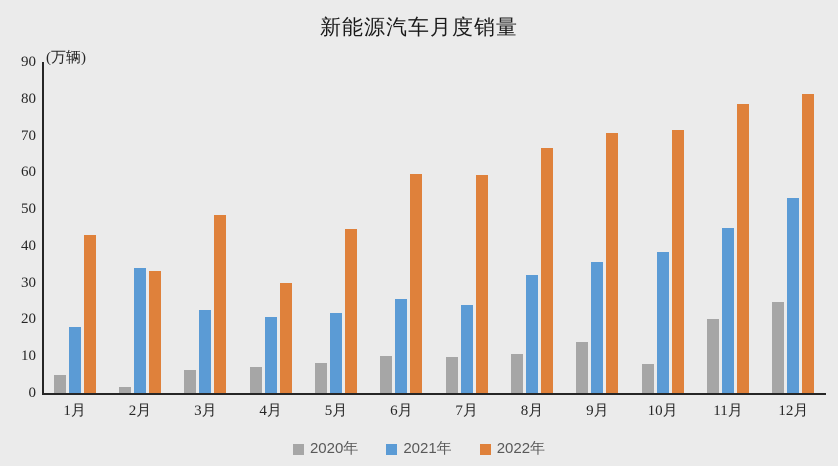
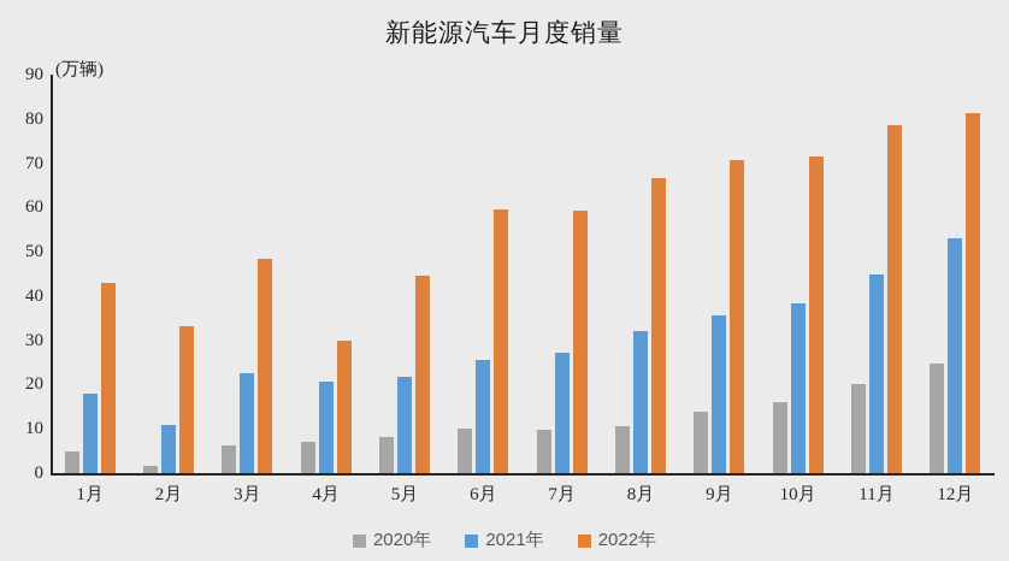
2021年/2月: 34 -> 11
2021年/7月: 24 -> 27
2020年/10月: 8 -> 16
